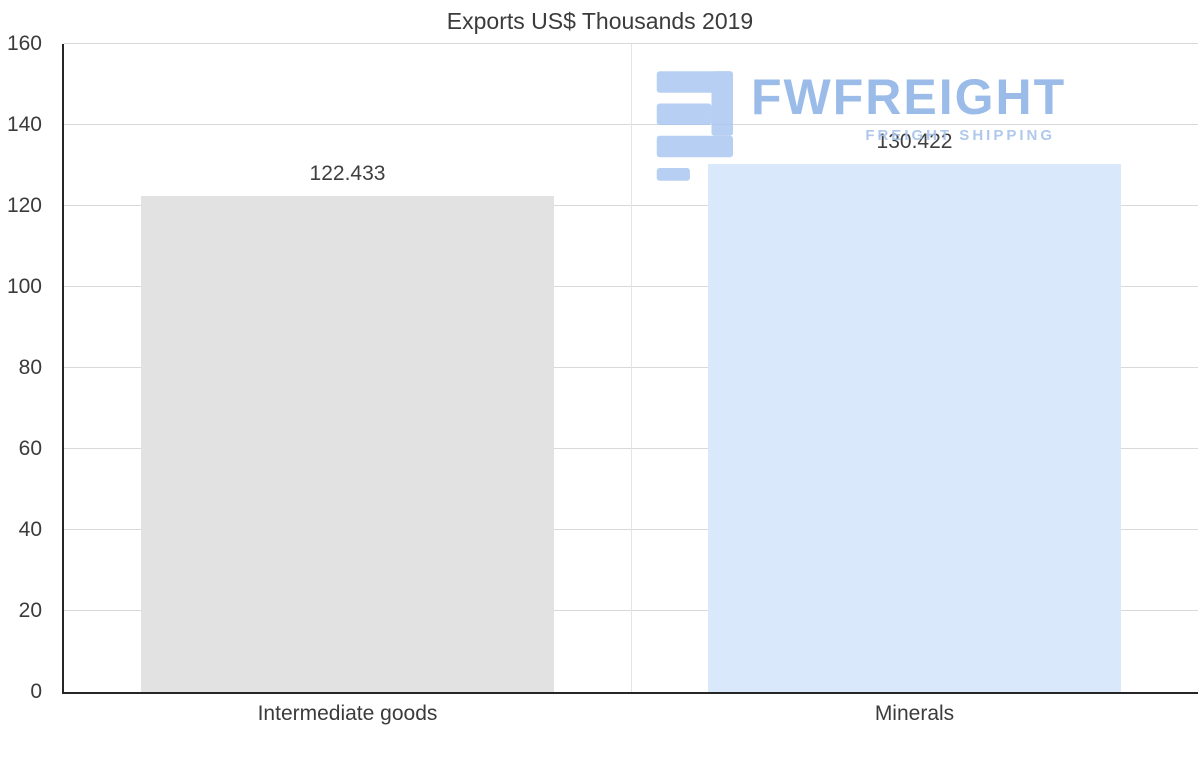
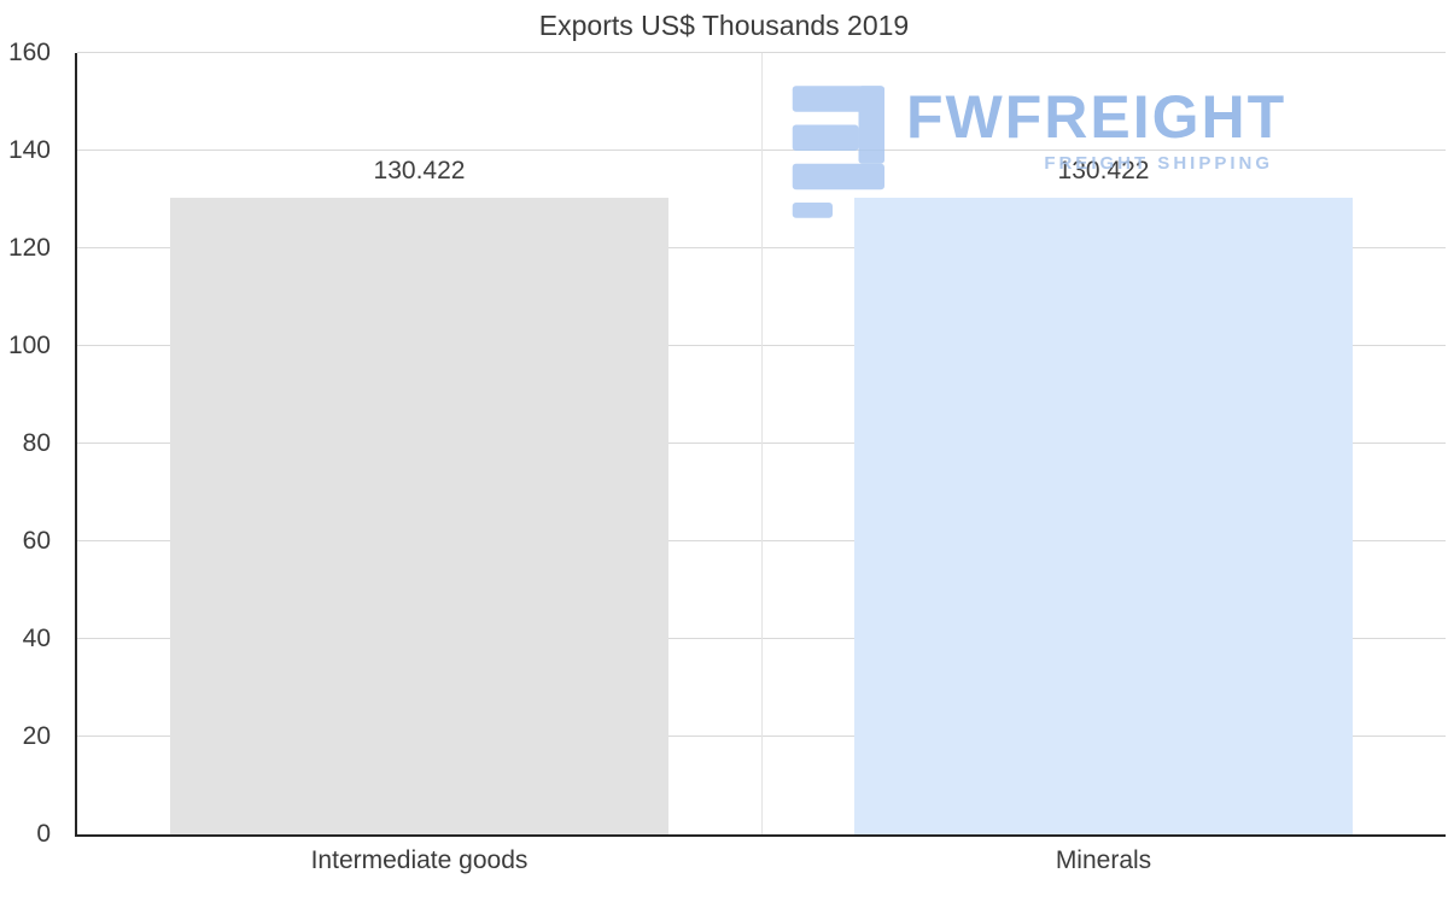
Intermediate goods: 122.433 -> 130.422
